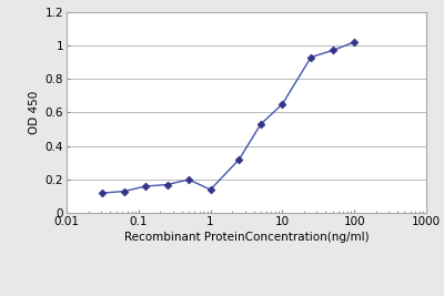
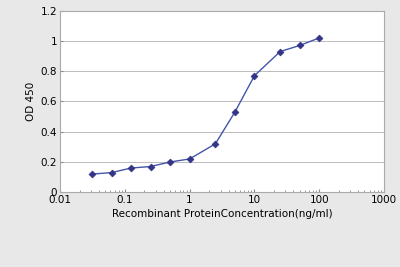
1: 0.14 -> 0.22
10: 0.65 -> 0.77
